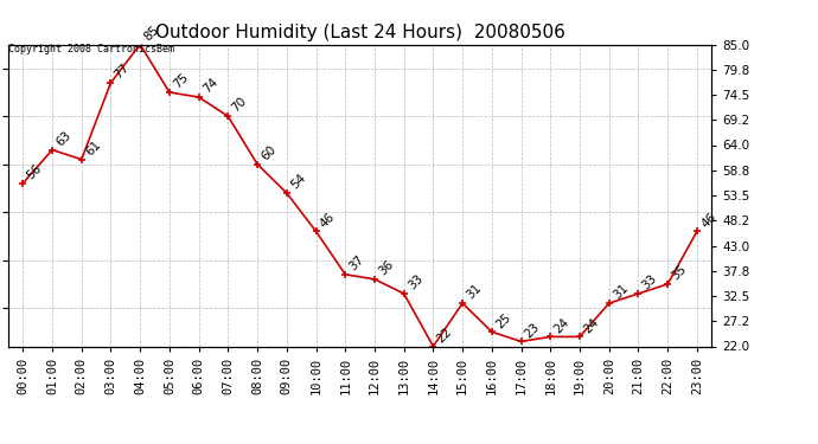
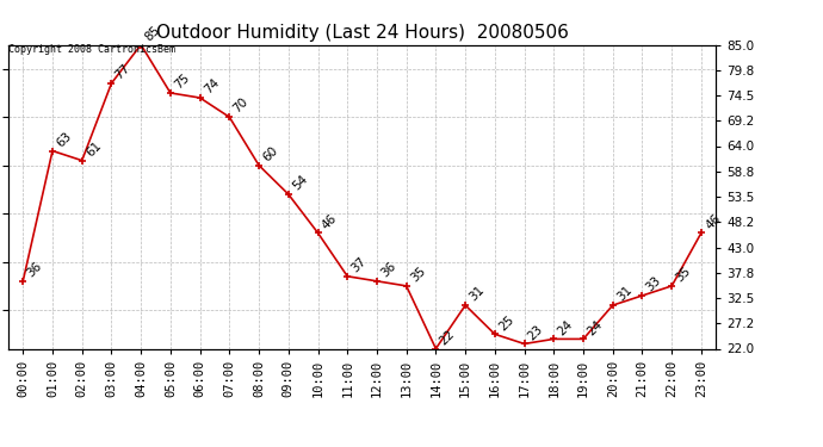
00:00: 56 -> 36
13:00: 33 -> 35
